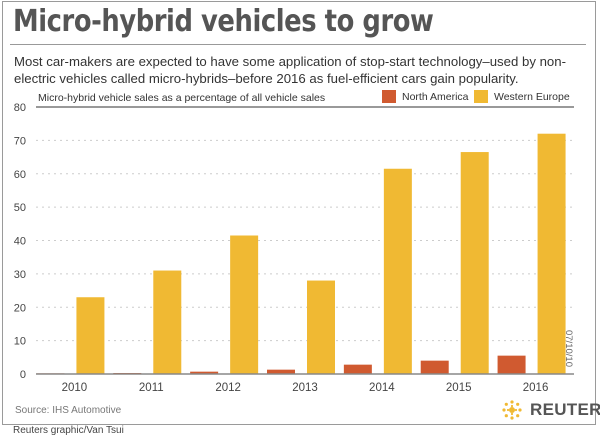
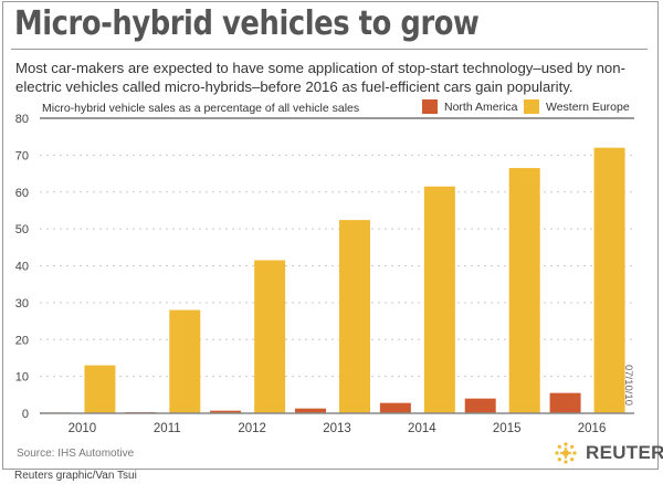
Western Europe/2010: 23 -> 13
Western Europe/2011: 31 -> 28
Western Europe/2013: 28 -> 52
